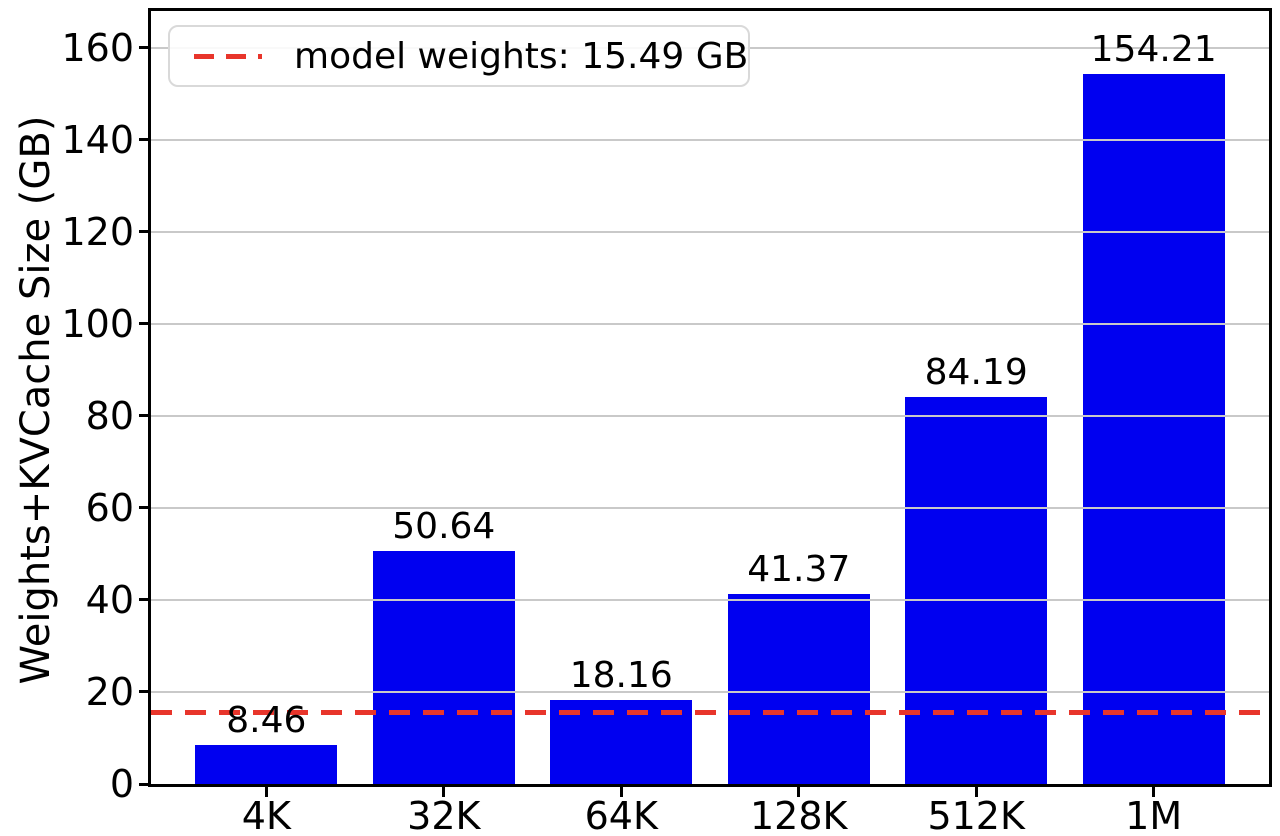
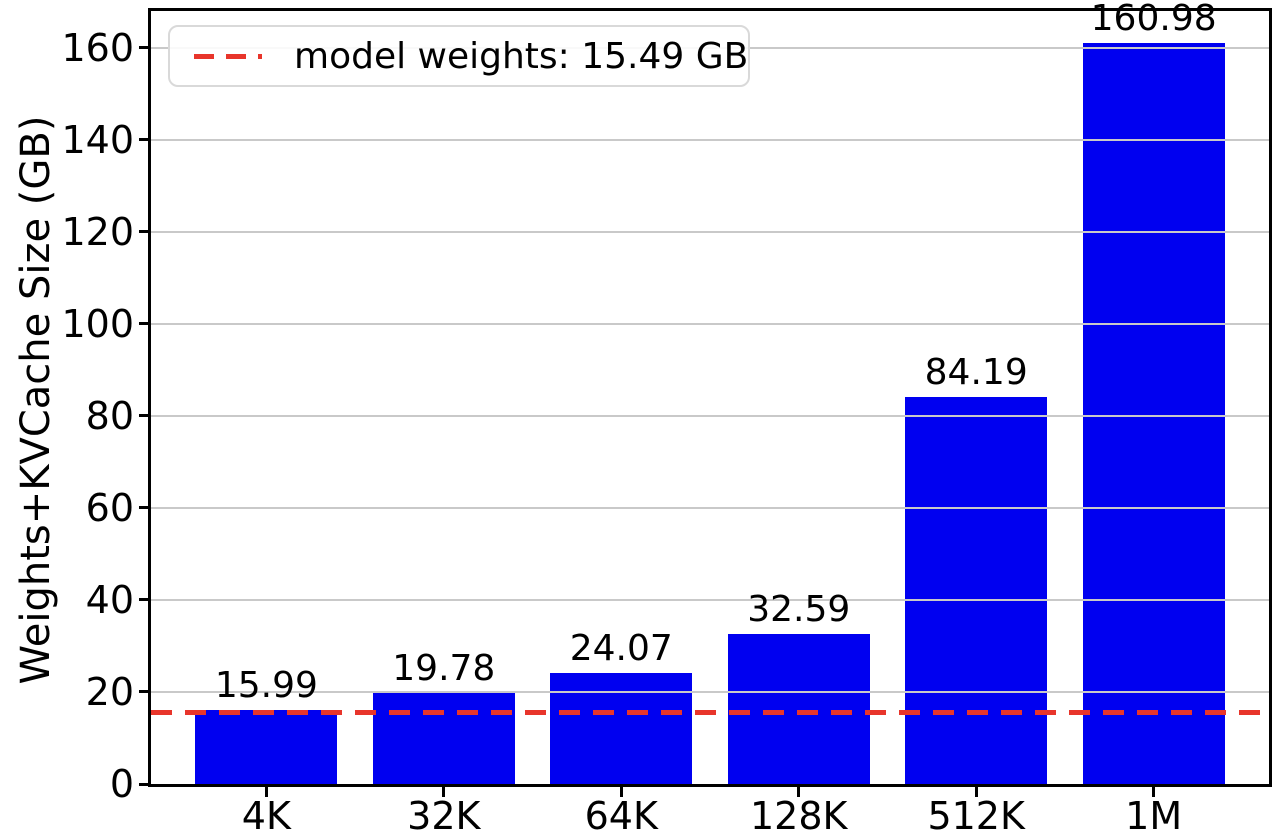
4K: 8.46 -> 15.99
32K: 50.64 -> 19.78
64K: 18.16 -> 24.07
128K: 41.37 -> 32.59
1M: 154.21 -> 160.98
